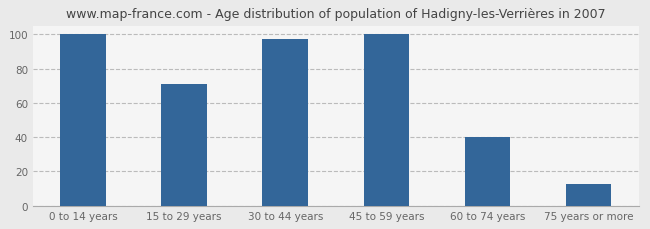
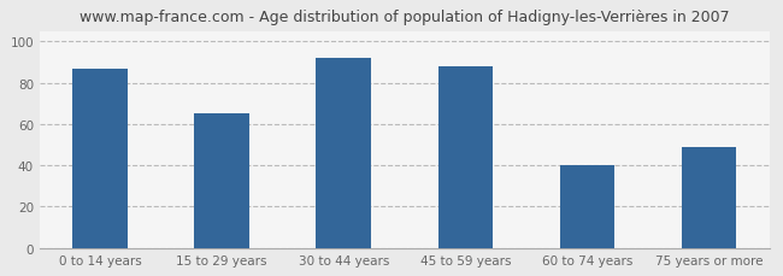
0 to 14 years: 100 -> 87
15 to 29 years: 71 -> 65
30 to 44 years: 97 -> 92
45 to 59 years: 100 -> 88
75 years or more: 13 -> 49
